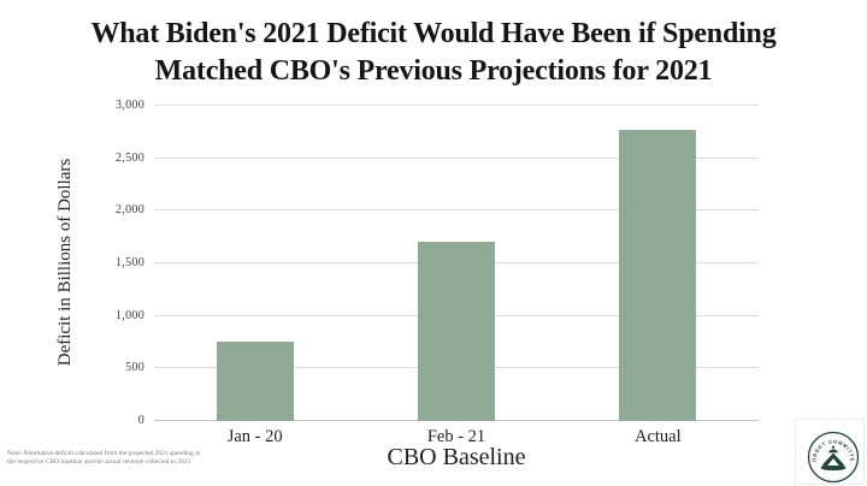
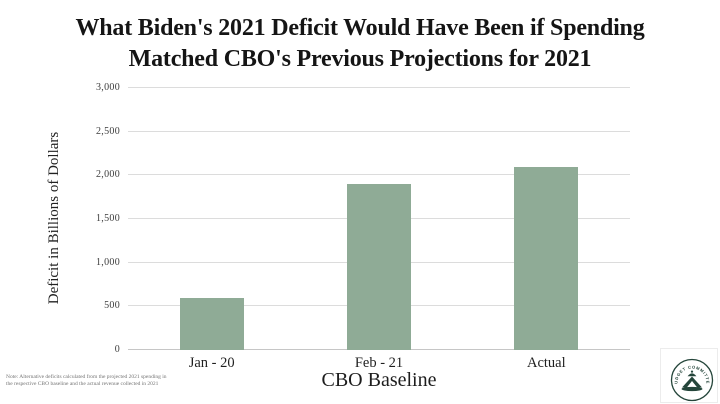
Jan - 20: 800 -> 600
Feb - 21: 1700 -> 1900
Actual: 2800 -> 2100
